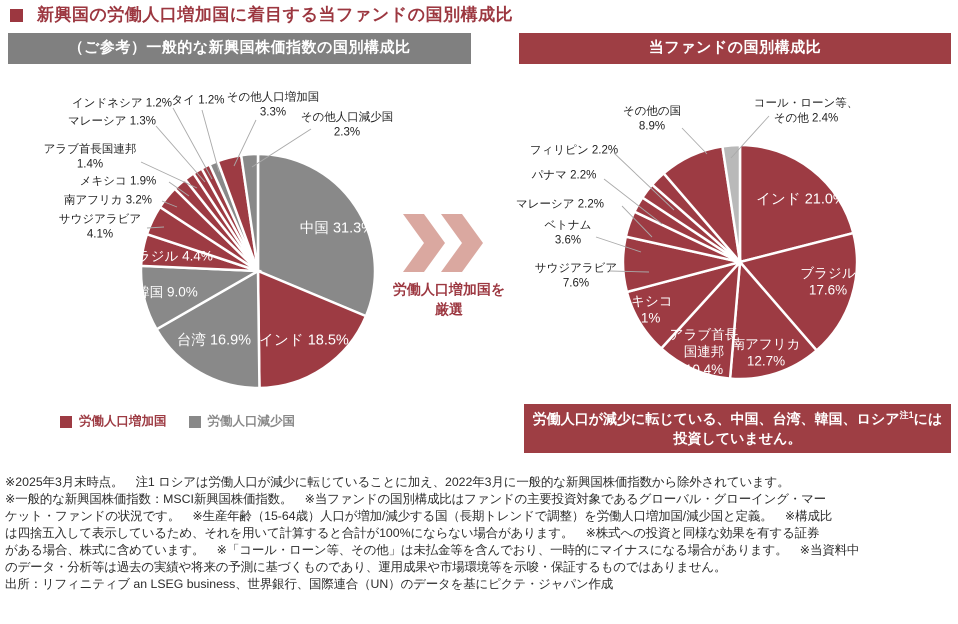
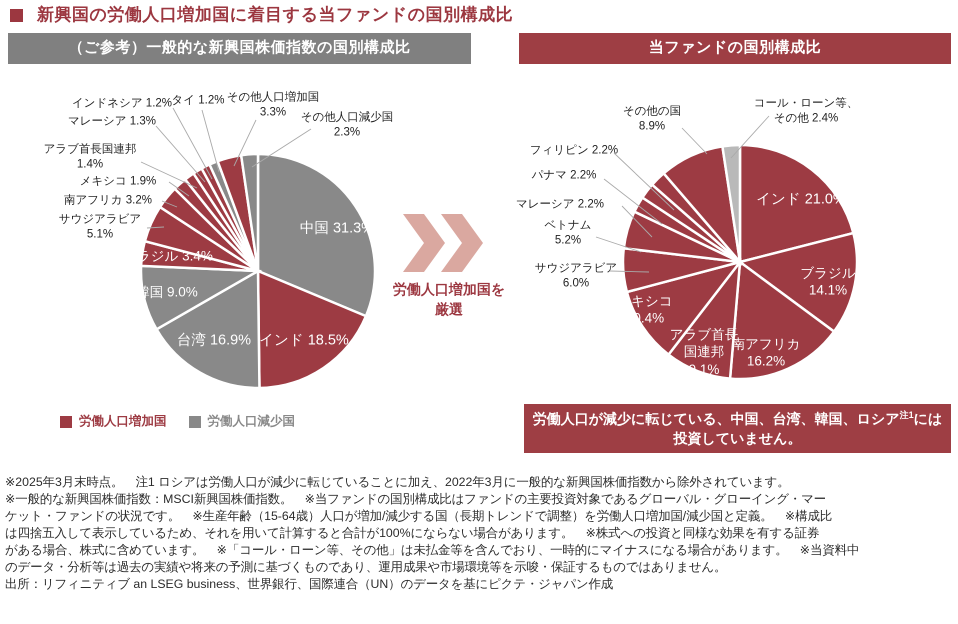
（ご参考）一般的な新興国株価指数の国別構成比/ブラジル: 4.4% -> 3.4%
（ご参考）一般的な新興国株価指数の国別構成比/サウジアラビア: 4.1% -> 5.1%
当ファンドの国別構成比/ブラジル: 17.6% -> 14.1%
当ファンドの国別構成比/南アフリカ: 12.7% -> 16.2%
当ファンドの国別構成比/アラブ首長国連邦: 10.4% -> 9.1%
当ファンドの国別構成比/メキシコ: 9.1% -> 10.4%
当ファンドの国別構成比/サウジアラビア: 7.6% -> 6.0%
当ファンドの国別構成比/ベトナム: 3.6% -> 5.2%
